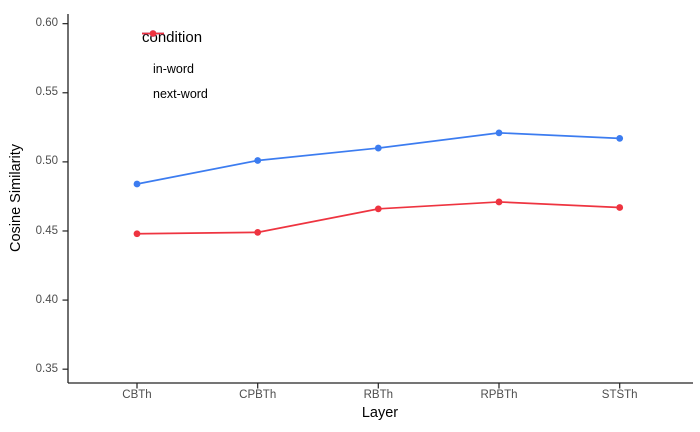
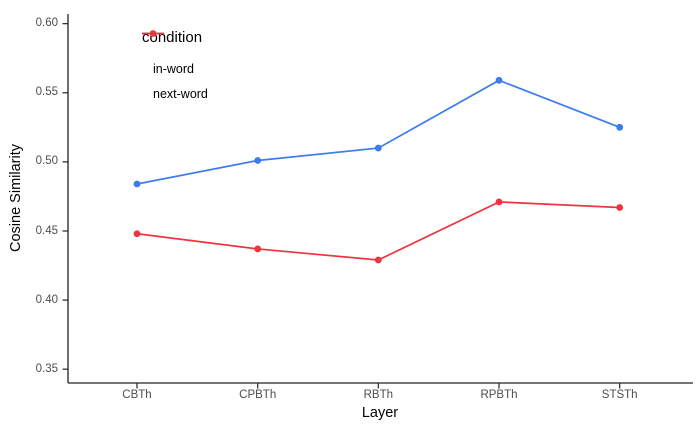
next-word/CPBTh: 0.449 -> 0.437
next-word/RBTh: 0.466 -> 0.429
in-word/RPBTh: 0.521 -> 0.559
in-word/STSTh: 0.517 -> 0.525
